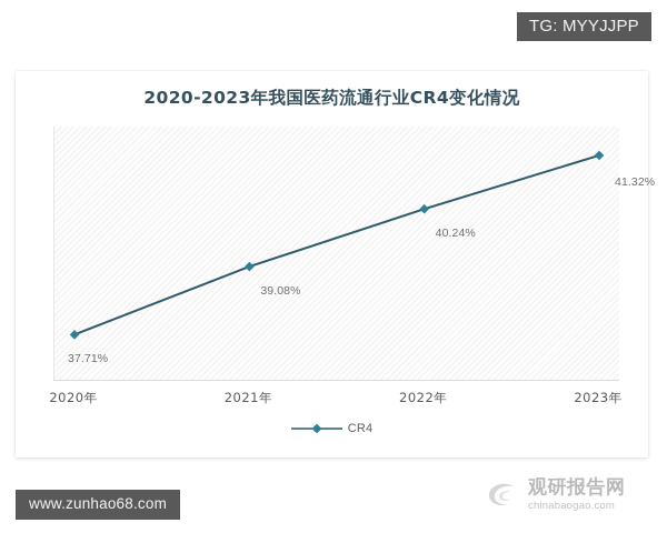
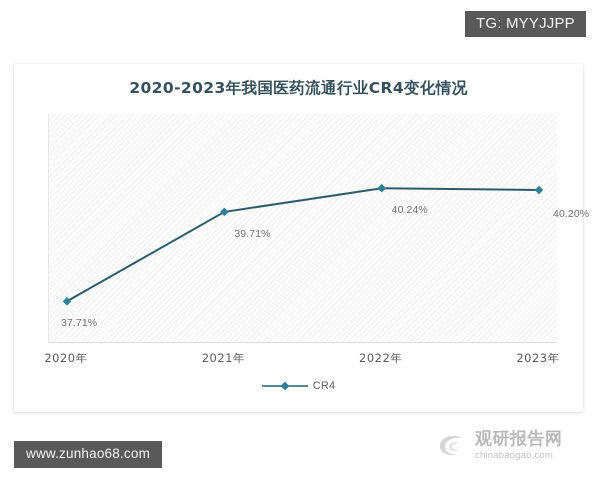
2021年: 39.08% -> 39.71%
2023年: 41.32% -> 40.20%
